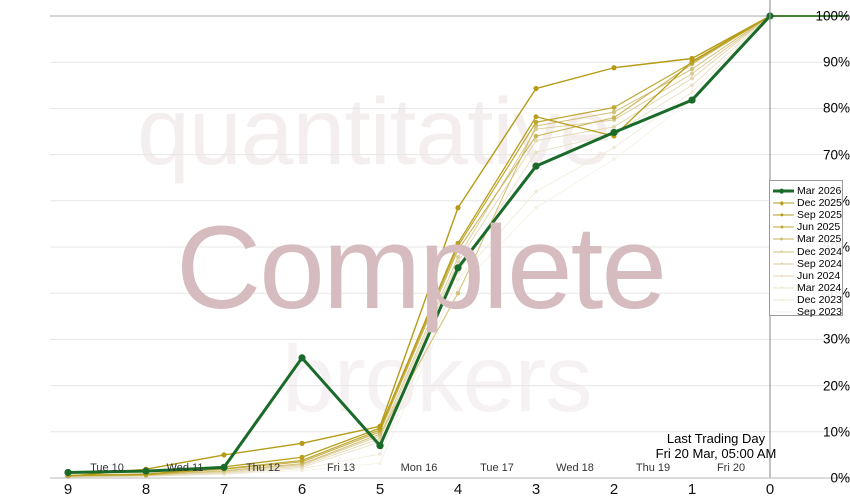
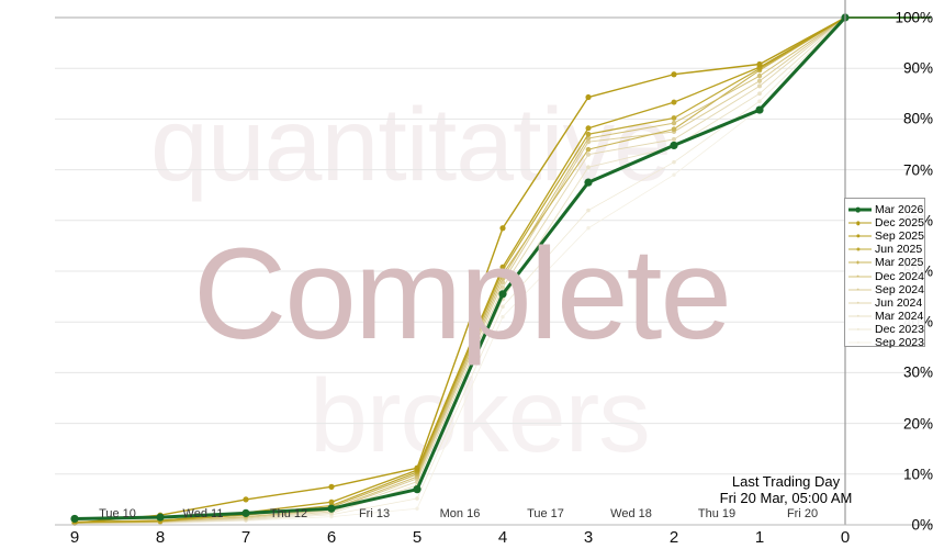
Mar 2026/6: 26% -> 3%
Dec 2024/4: 40% -> 49%
Sep 2025/2: 74% -> 83%
